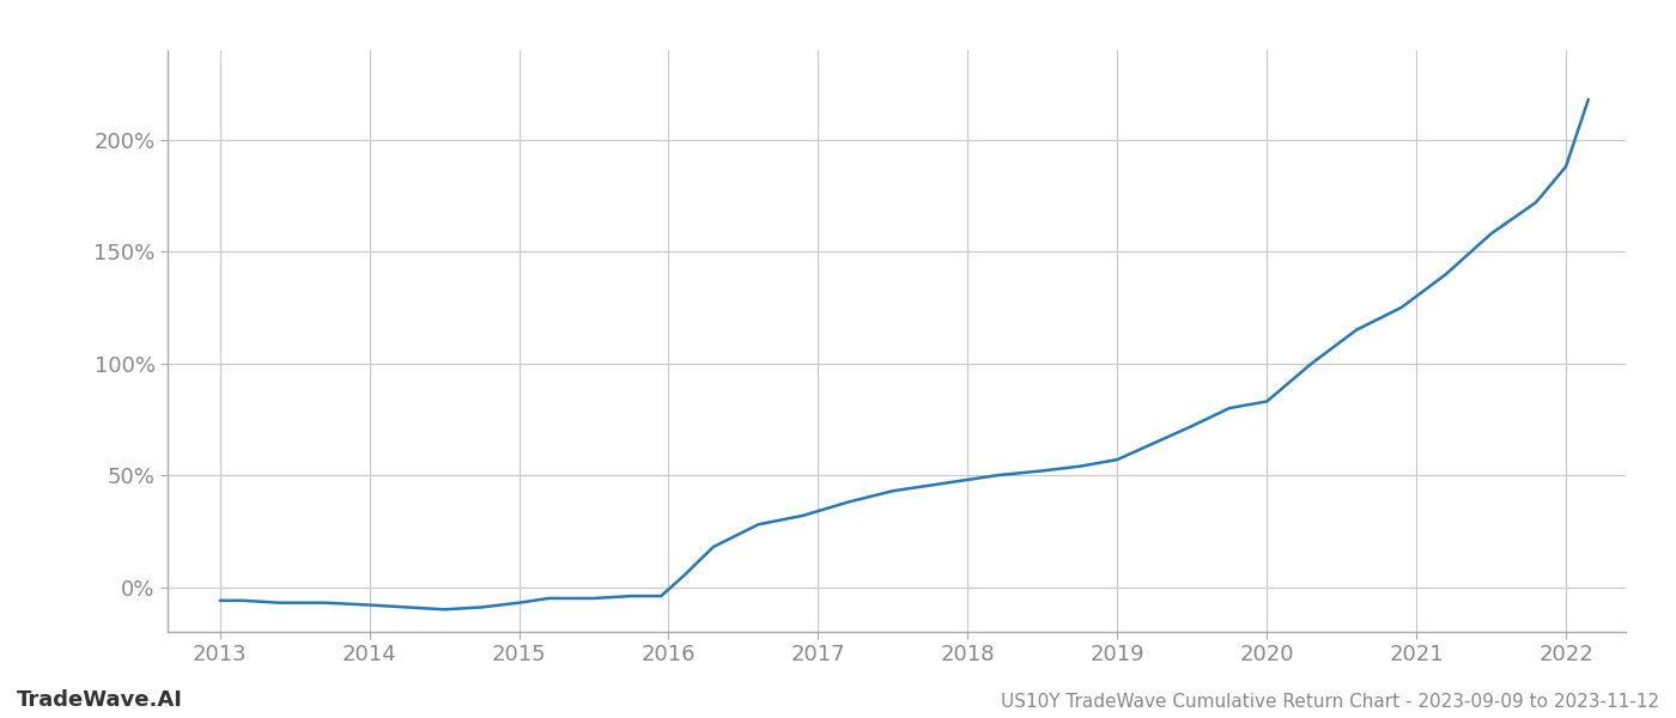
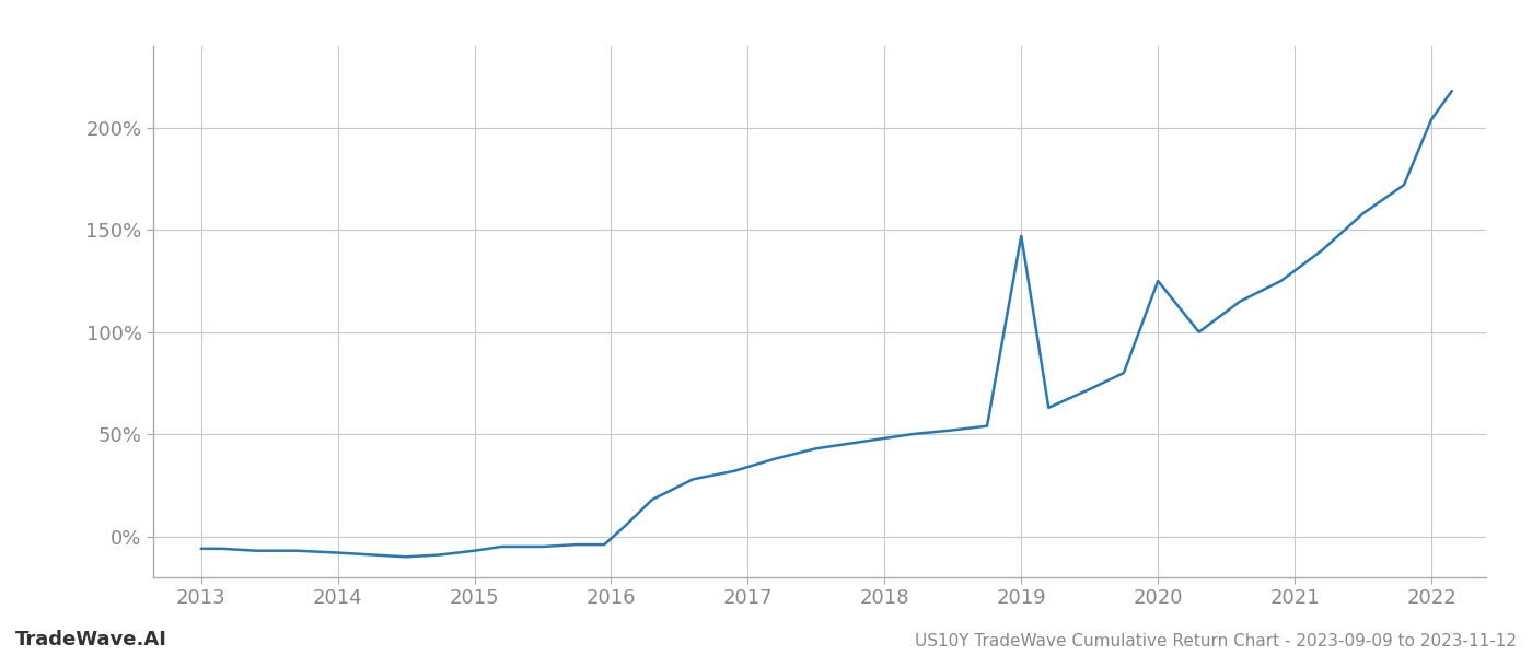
2019: 57% -> 147%
2020: 83% -> 125%
2022: 188% -> 204%
